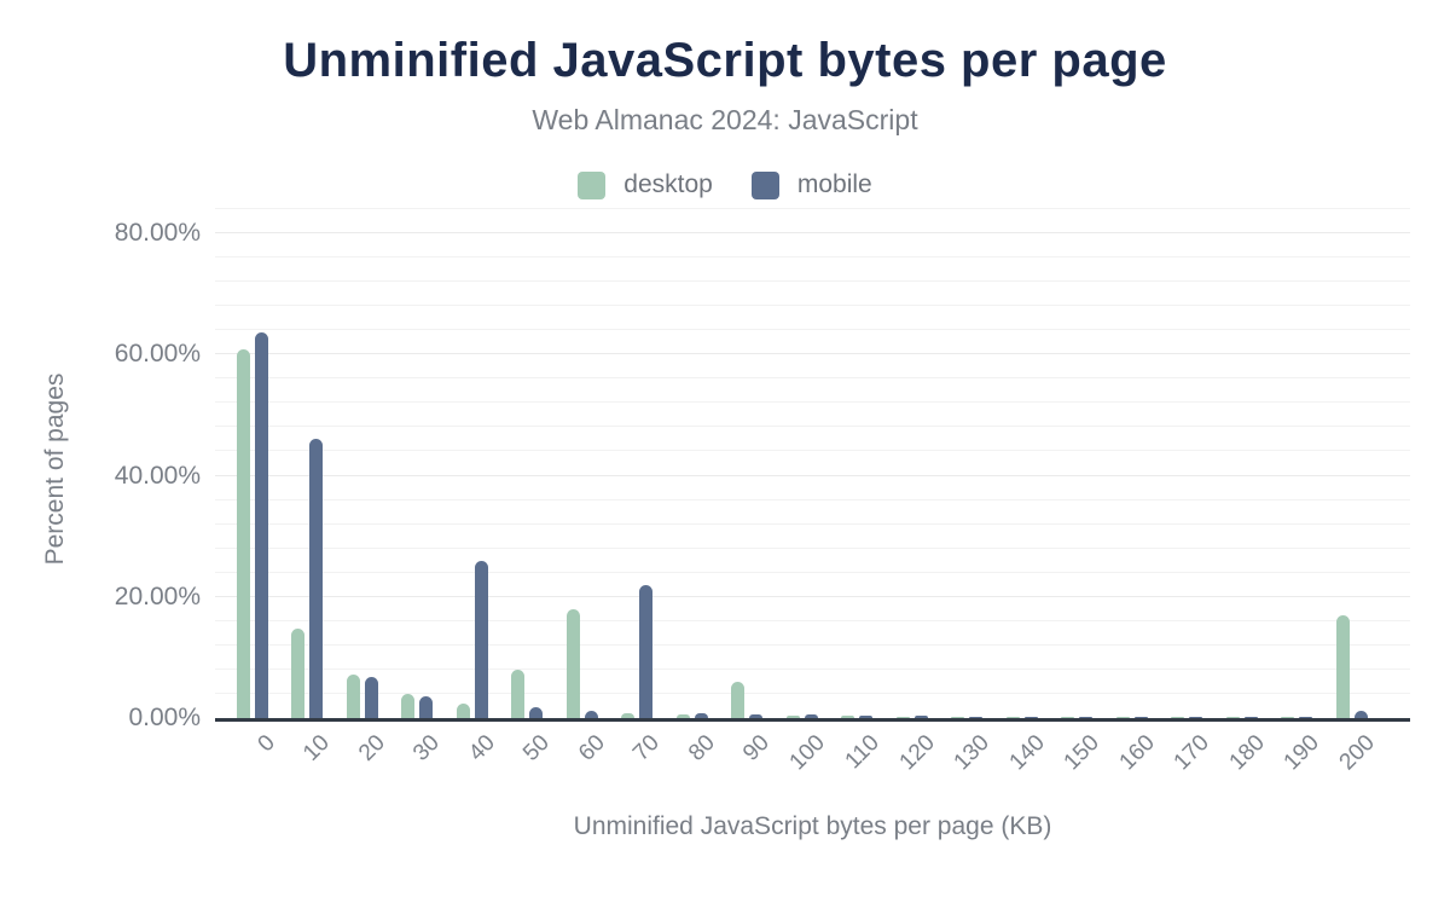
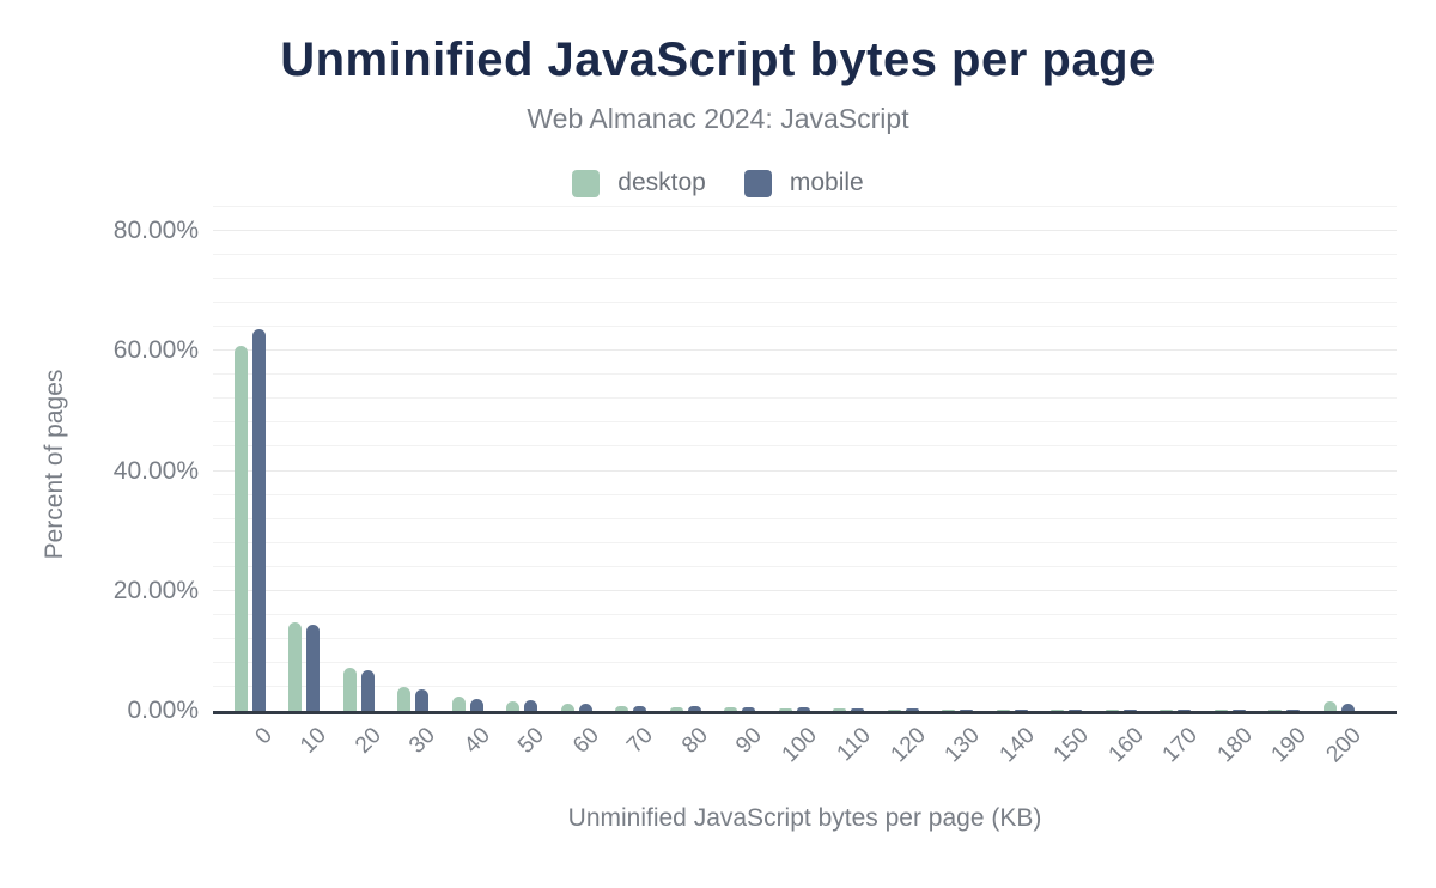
mobile/10: 46% -> 14%
mobile/40: 26% -> 2%
desktop/50: 8% -> 2%
desktop/60: 18% -> 1%
mobile/70: 22% -> 1%
desktop/90: 6% -> 1%
desktop/200: 17% -> 2%
